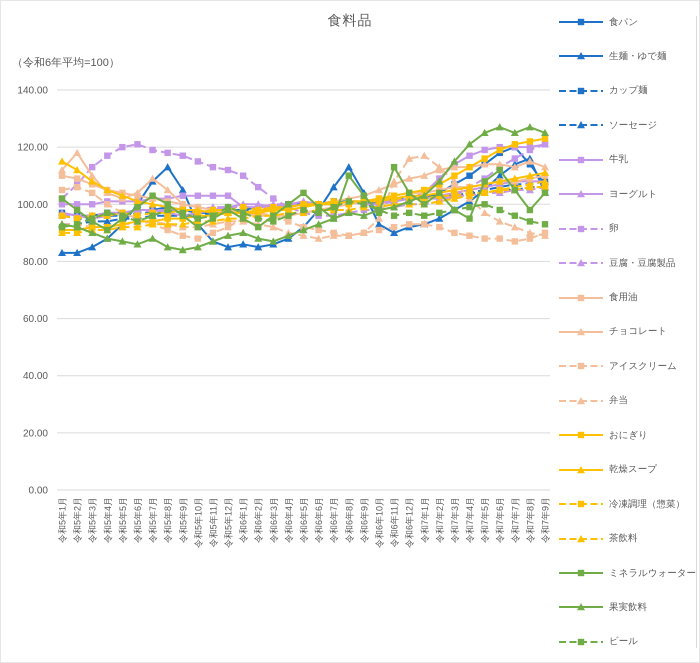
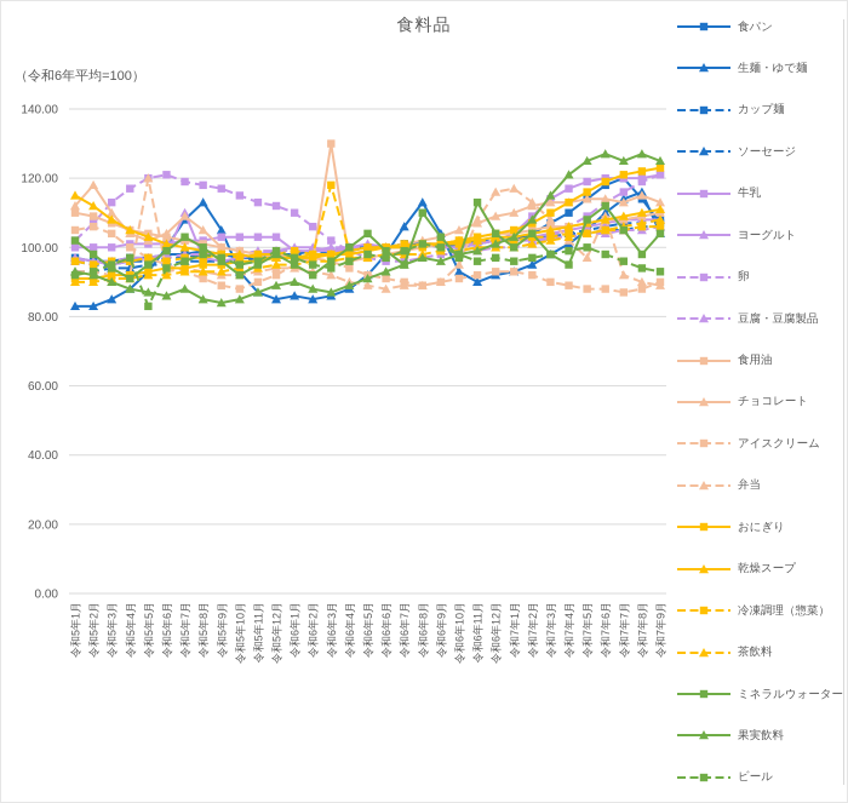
弁当/令和5年5月: 93 -> 120
ビール/令和5年5月: 96 -> 83
ヨーグルト/令和5年7月: 98 -> 110
食用油/令和6年3月: 96 -> 130
冷凍調理（惣菜）/令和6年3月: 99 -> 118
弁当/令和7年6月: 94 -> 109
